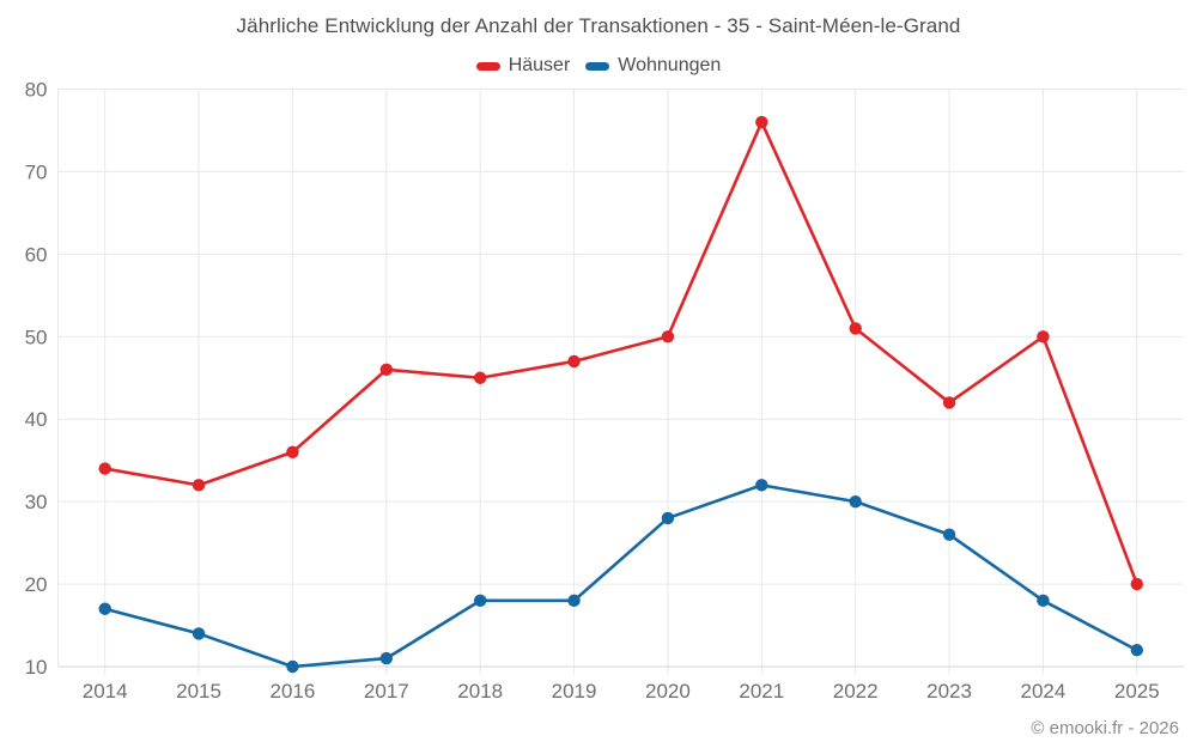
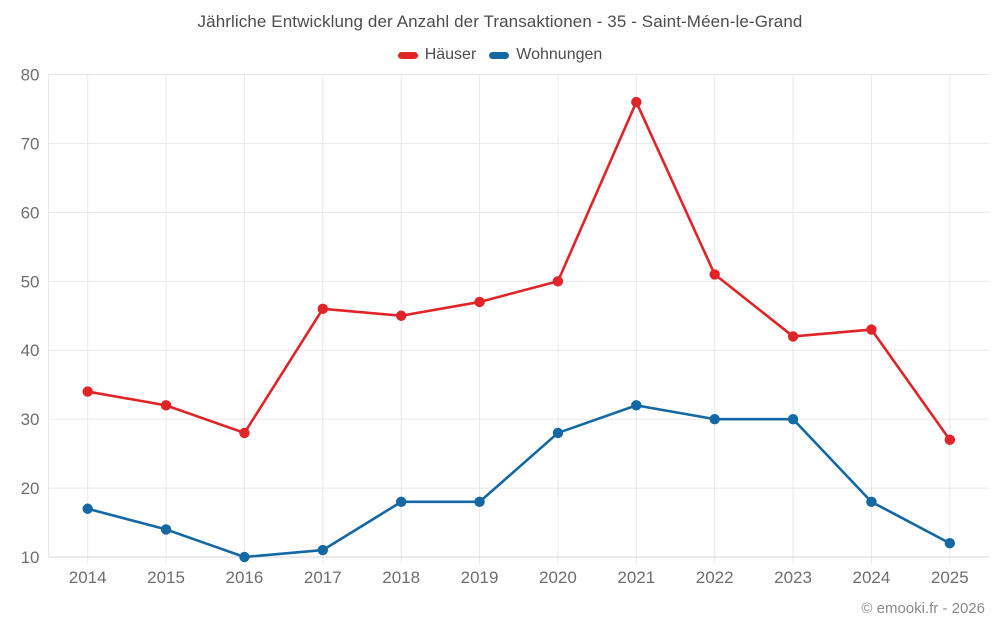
Häuser/2016: 36 -> 28
Wohnungen/2023: 26 -> 30
Häuser/2024: 50 -> 43
Häuser/2025: 20 -> 27
